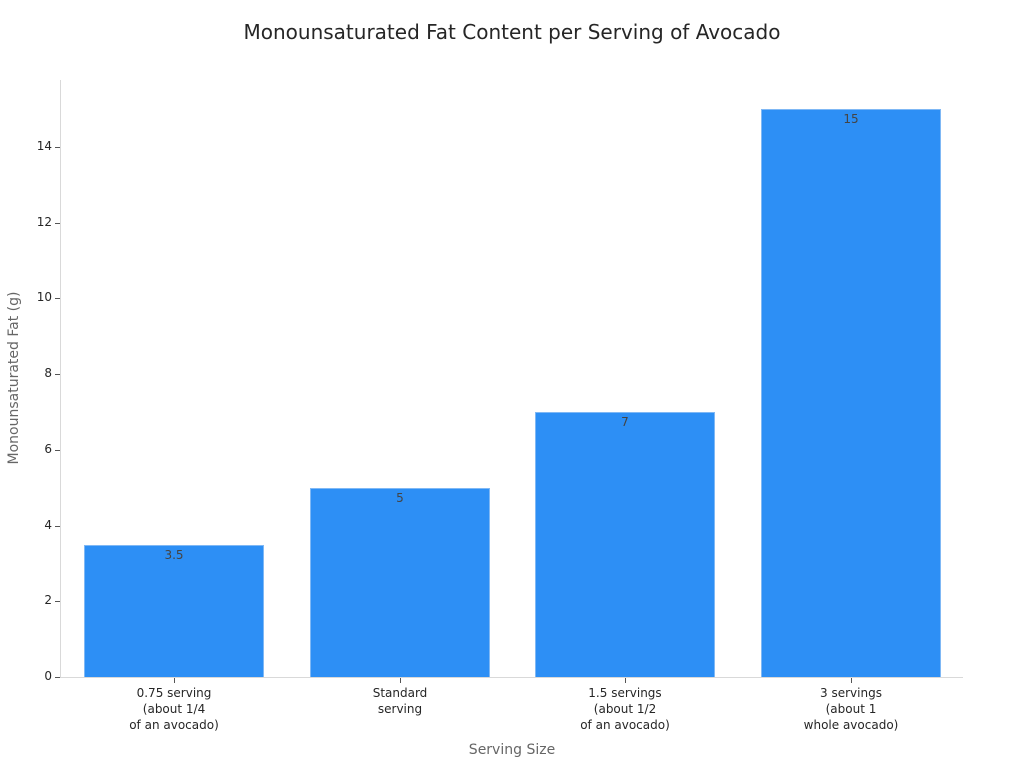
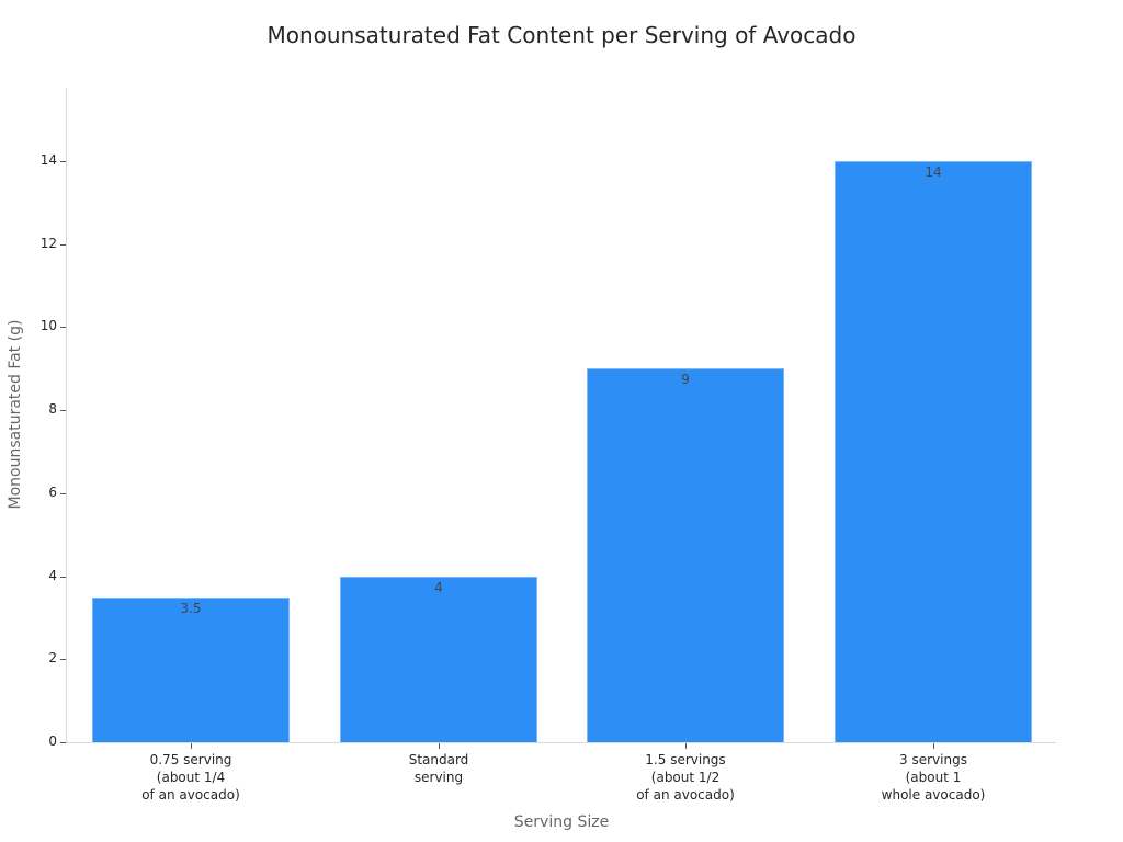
Standard serving: 5 -> 4
1.5 servings (about 1/2 of an avocado): 7 -> 9
3 servings (about 1 whole avocado): 15 -> 14
